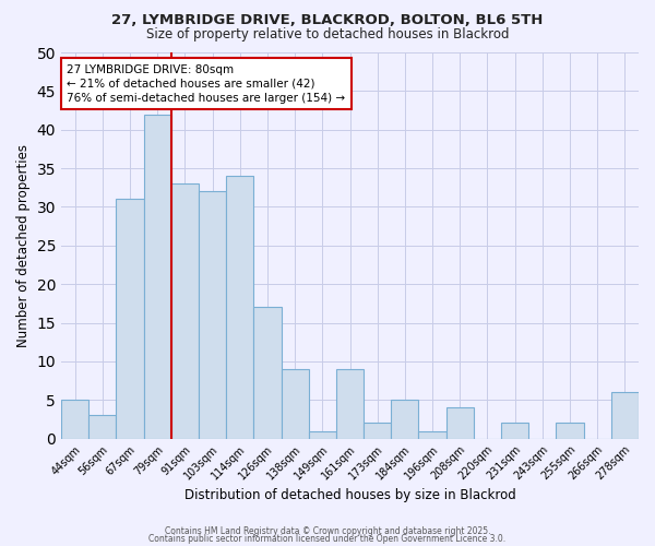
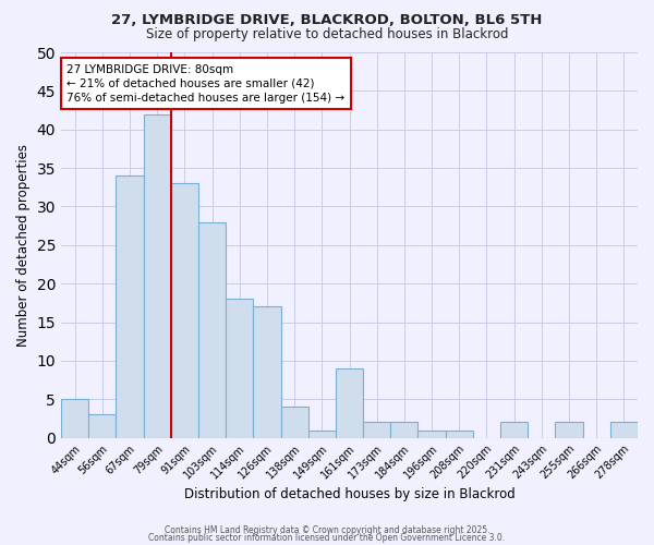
67sqm: 31 -> 34
103sqm: 32 -> 28
114sqm: 34 -> 18
138sqm: 9 -> 4
184sqm: 5 -> 2
208sqm: 4 -> 1
278sqm: 6 -> 2
